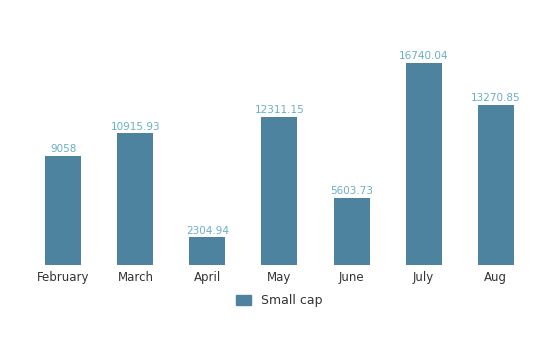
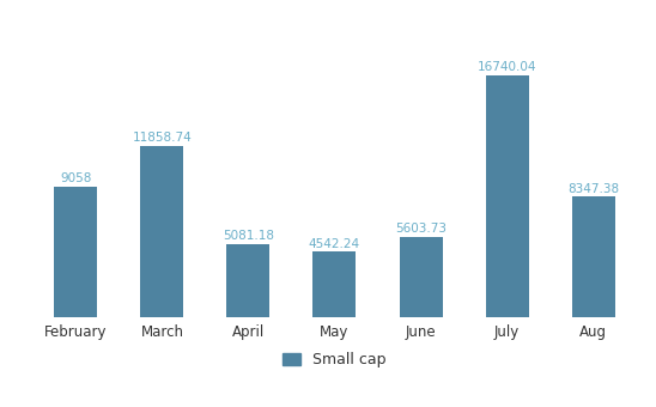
March: 10915.93 -> 11858.74
April: 2304.94 -> 5081.18
May: 12311.15 -> 4542.24
Aug: 13270.85 -> 8347.38
